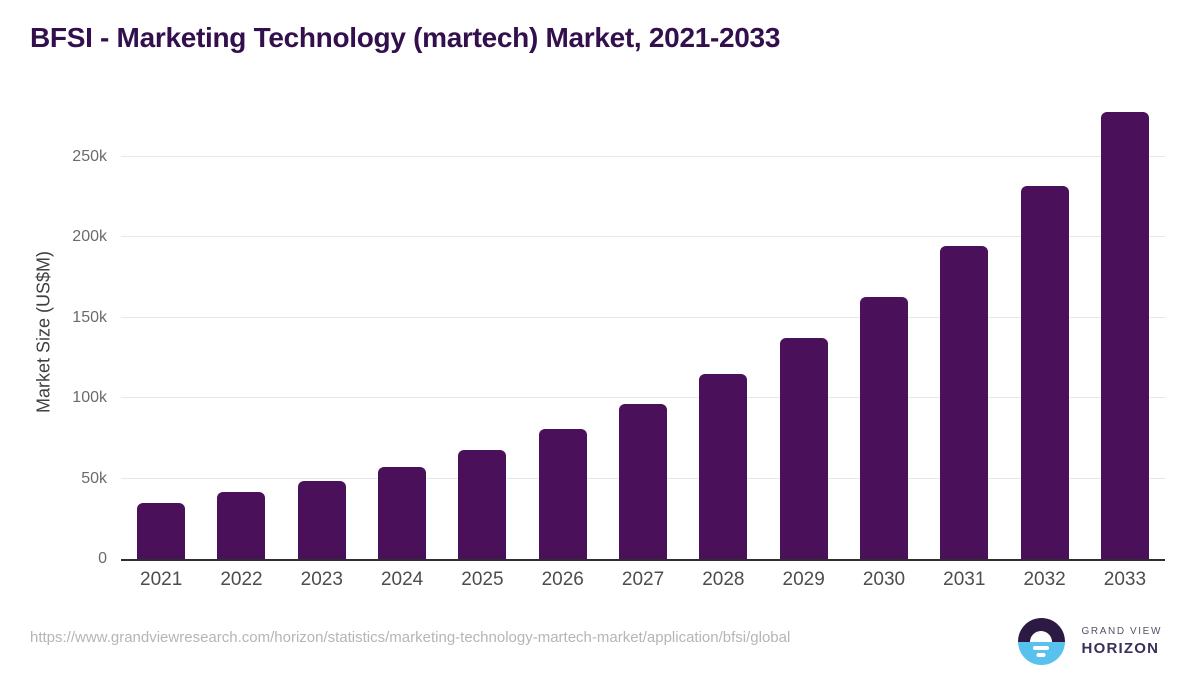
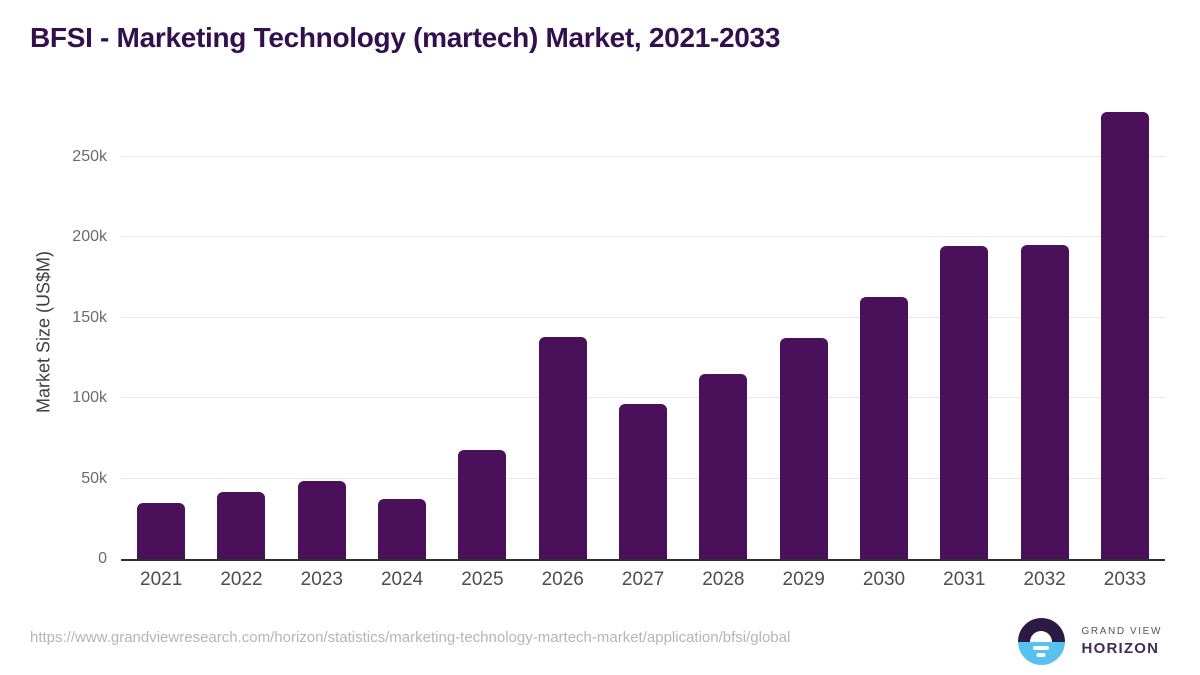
2024: 57k -> 37k
2026: 81k -> 138k
2032: 232k -> 195k
